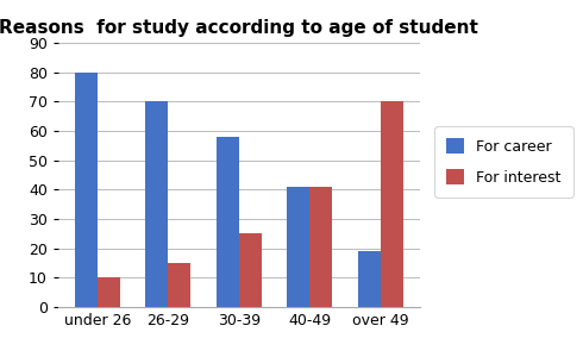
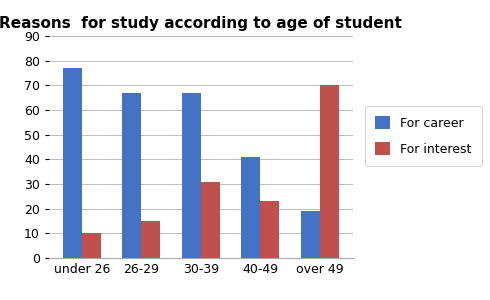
For career/under 26: 80 -> 77
For career/26-29: 70 -> 67
For career/30-39: 58 -> 67
For interest/30-39: 25 -> 31
For interest/40-49: 41 -> 23
